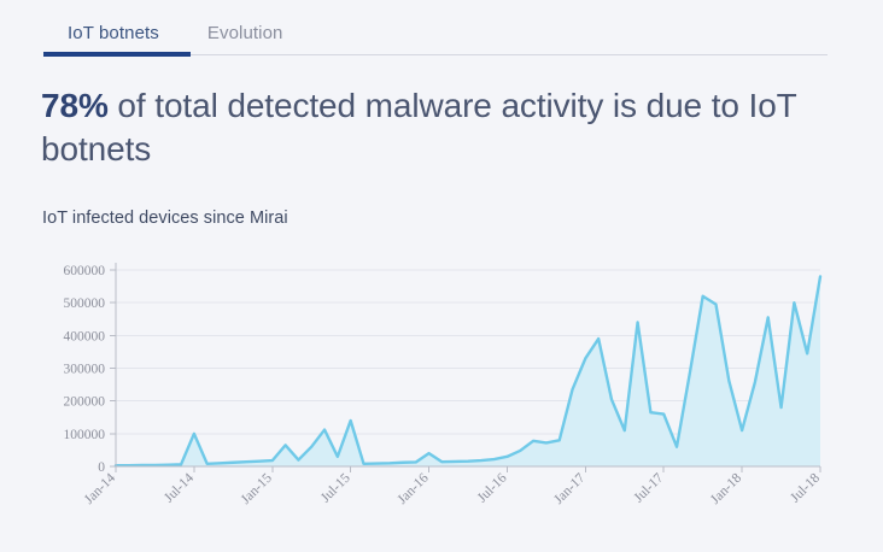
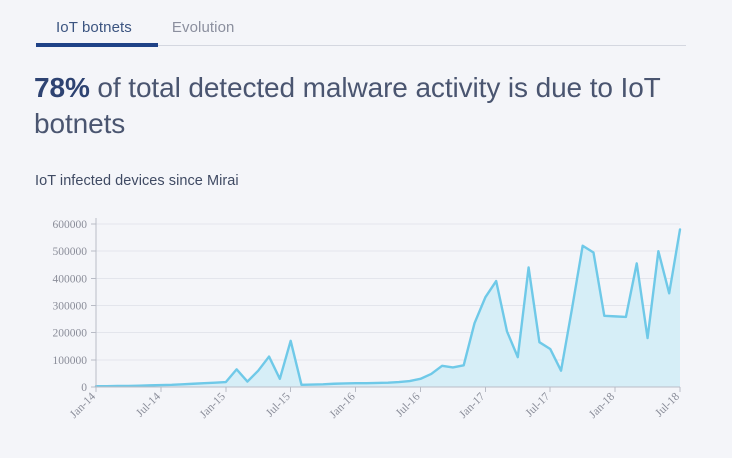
Jul-14: 100000 -> 10000
Jul-15: 140000 -> 170000
Jan-16: 40000 -> 10000
Jul-17: 160000 -> 140000
Jan-18: 110000 -> 260000
